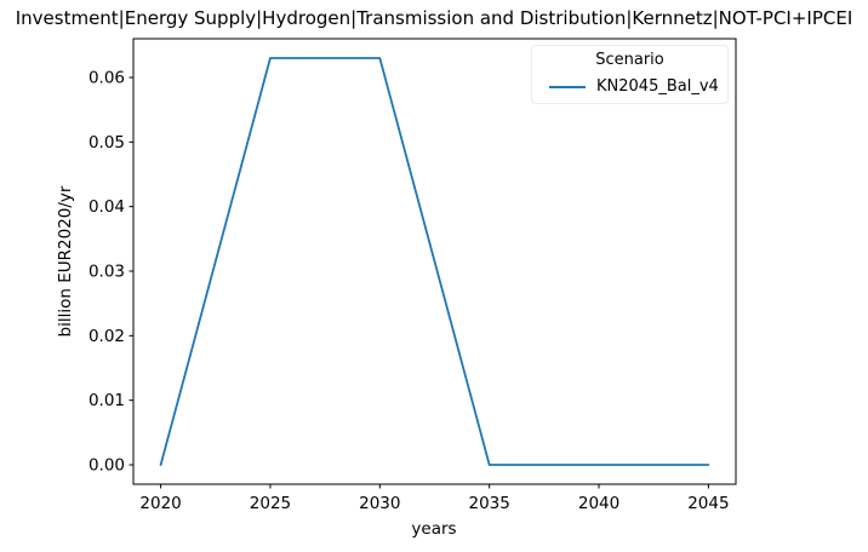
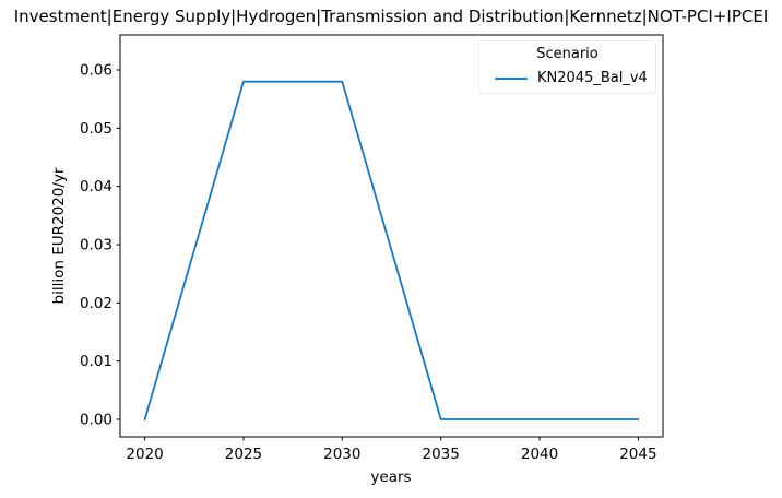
2025: 0.063 -> 0.058
2030: 0.063 -> 0.058
